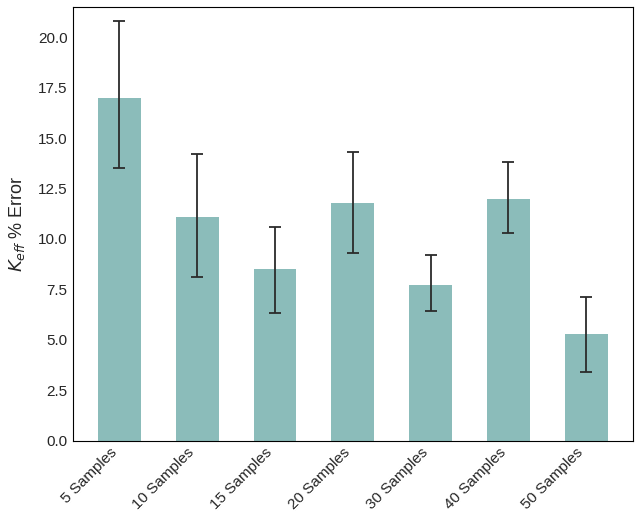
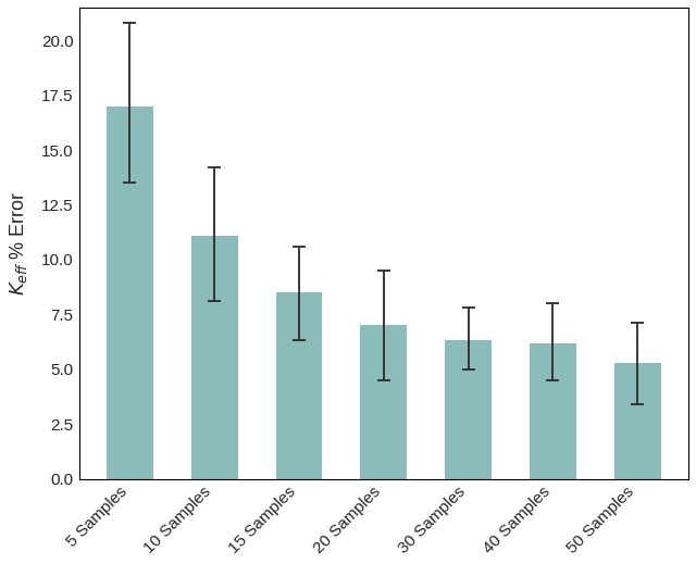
20 Samples: 11.8 -> 7.0
30 Samples: 7.7 -> 6.3
40 Samples: 12.0 -> 6.2
